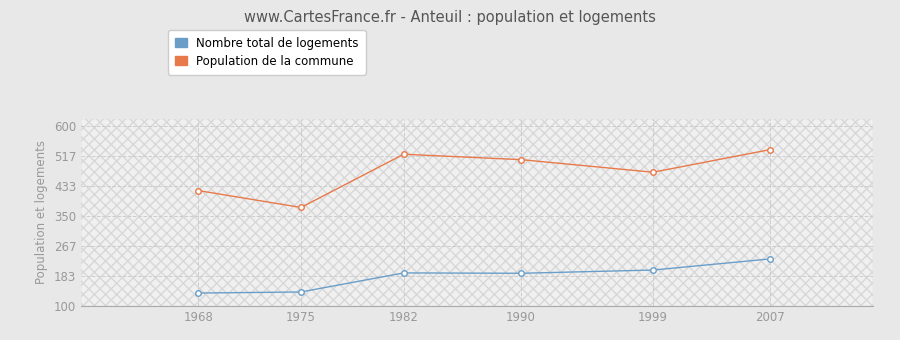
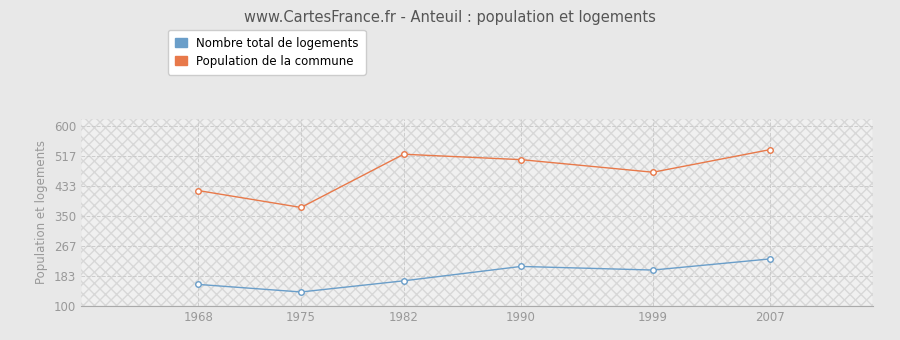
Nombre total de logements/1968: 136 -> 160
Nombre total de logements/1982: 192 -> 170
Nombre total de logements/1990: 191 -> 210
